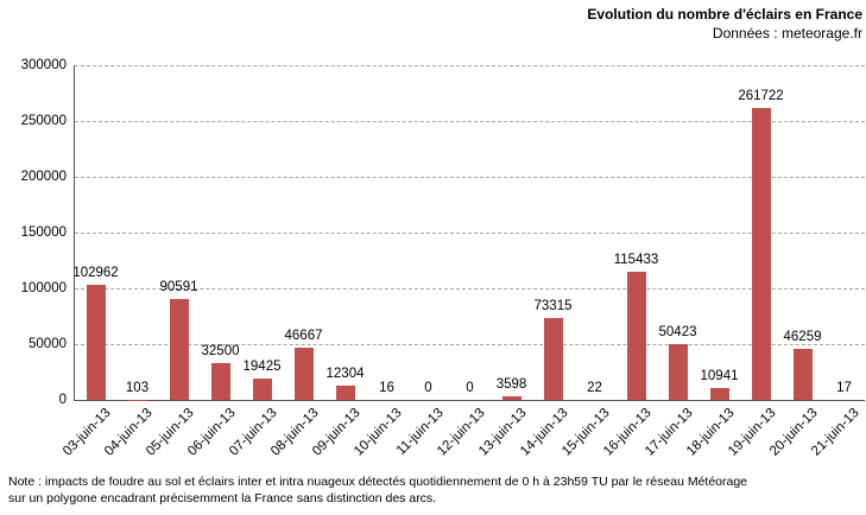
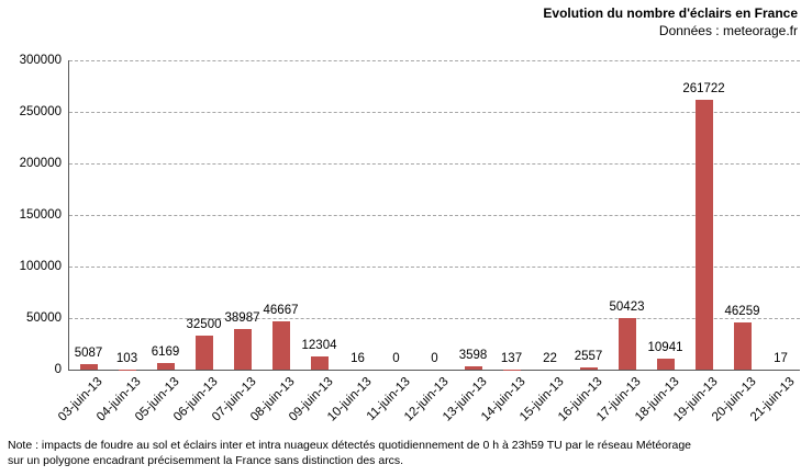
03-juin-13: 102962 -> 5087
05-juin-13: 90591 -> 6169
07-juin-13: 19425 -> 38987
14-juin-13: 73315 -> 137
16-juin-13: 115433 -> 2557
